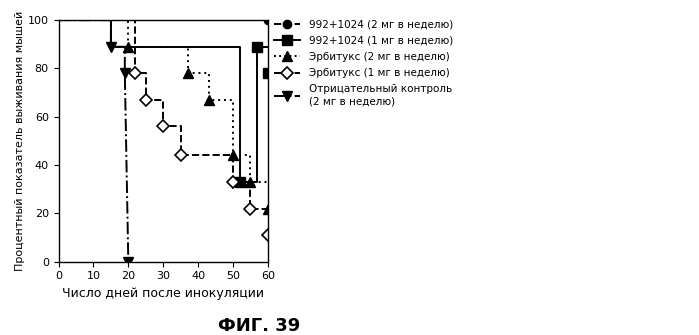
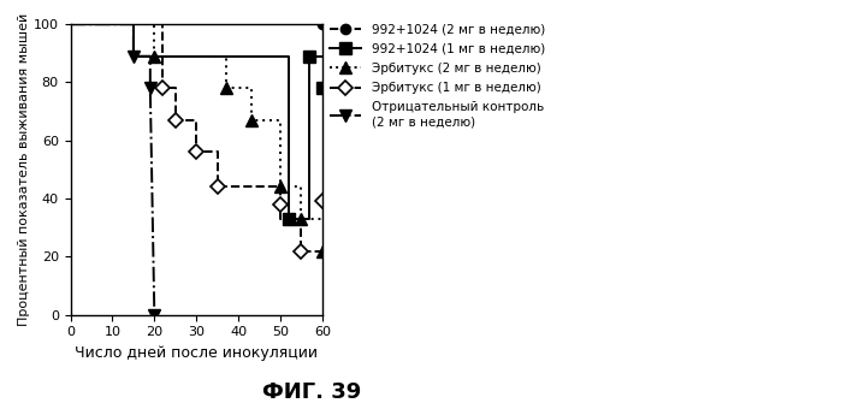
Эрбитукс (1 мг в неделю)/50: 33 -> 38
Эрбитукс (1 мг в неделю)/60: 11 -> 39
